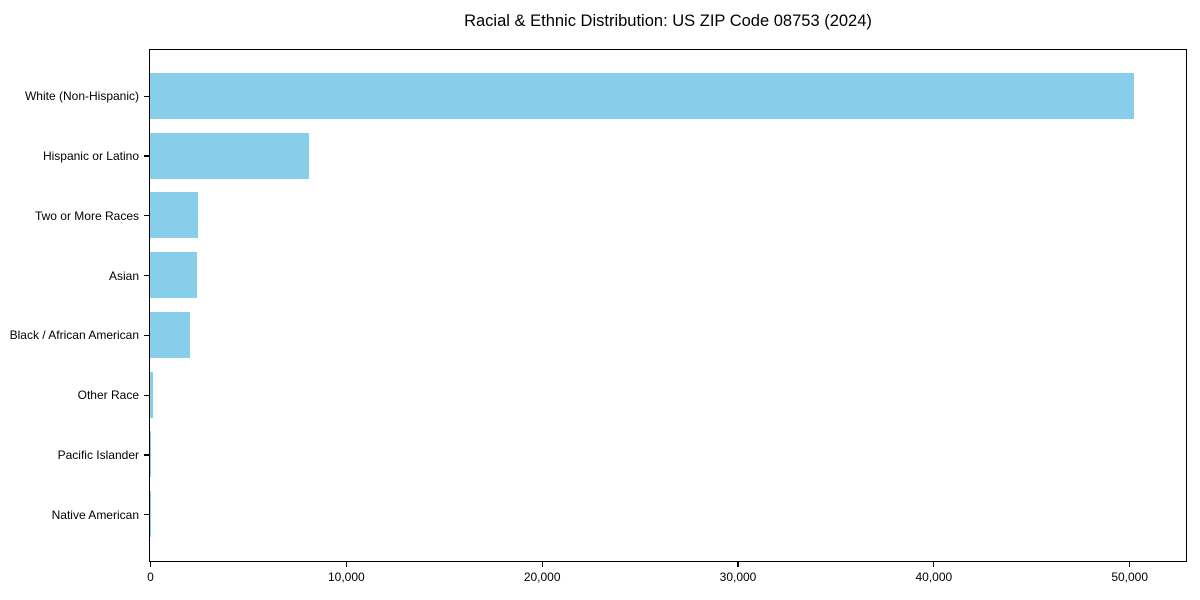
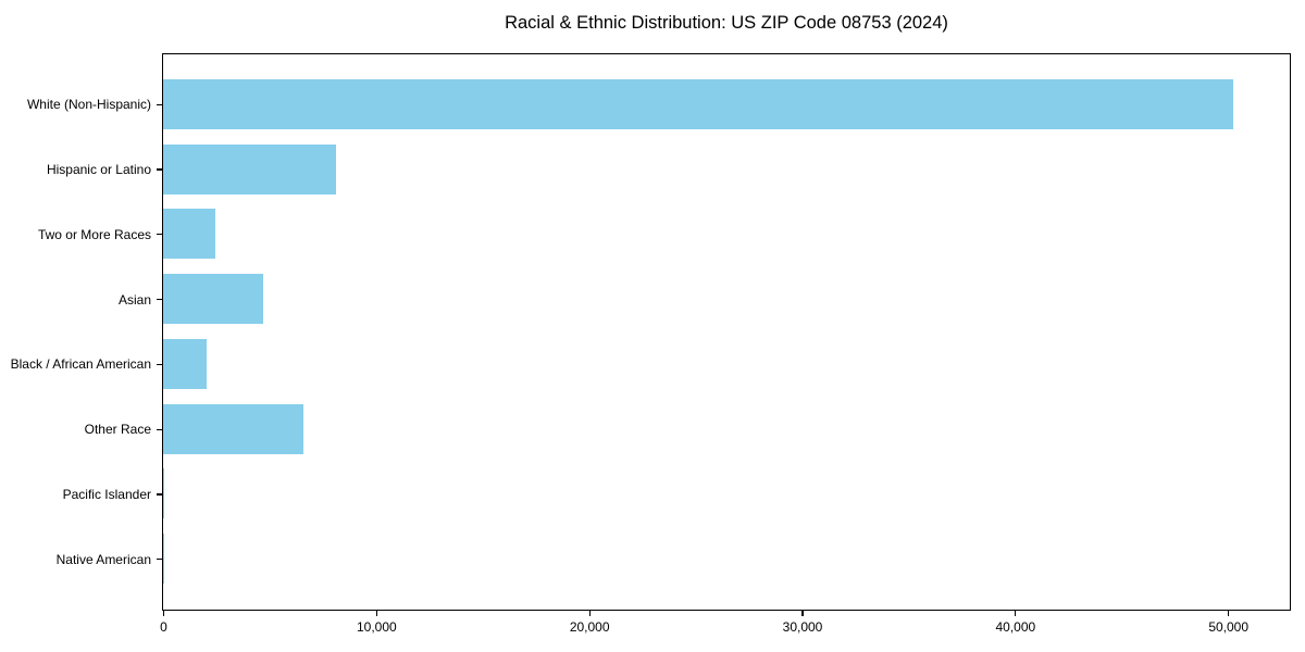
Asian: 2400 -> 4700
Other Race: 200 -> 6600
